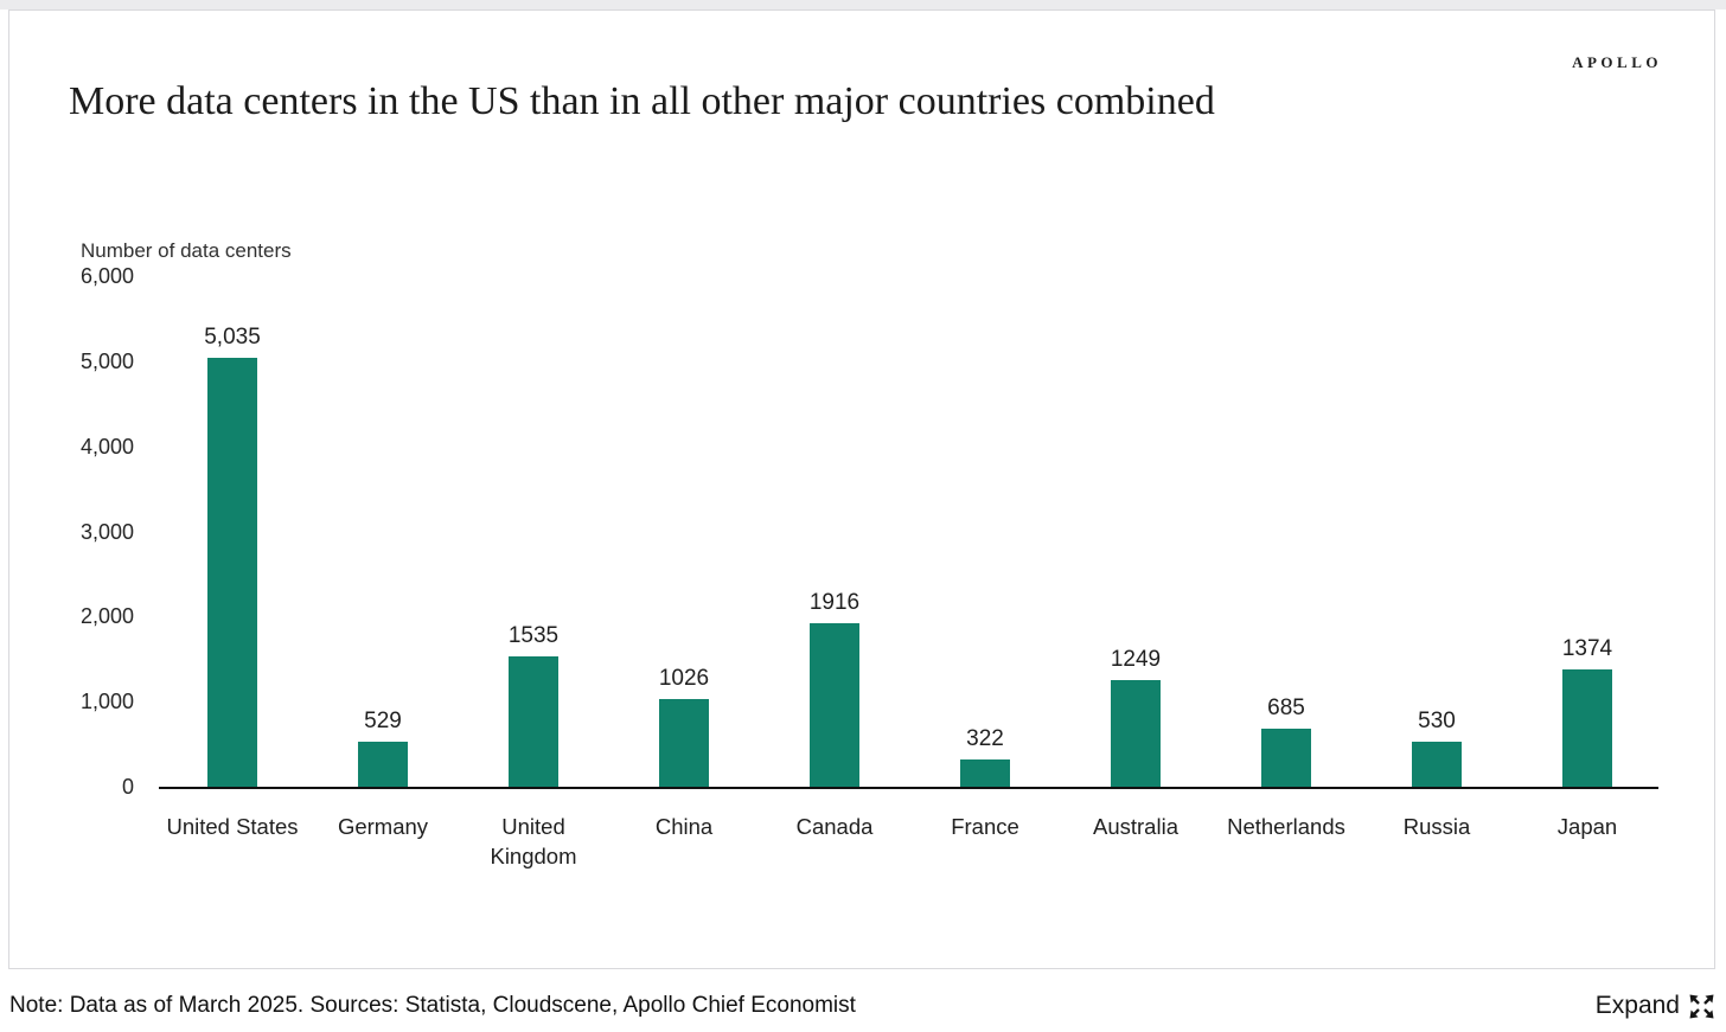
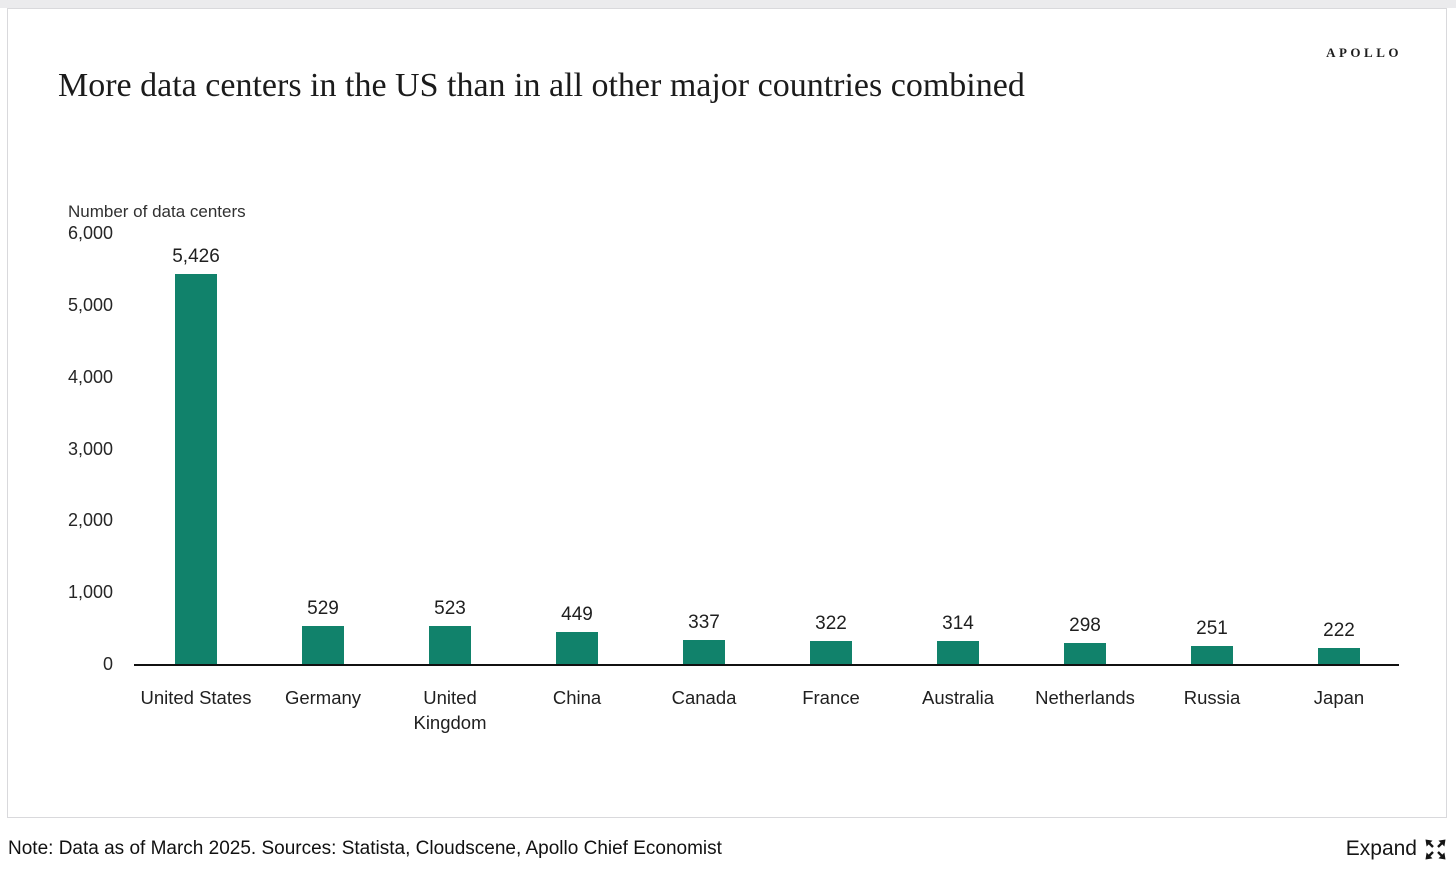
United States: 5,035 -> 5,426
United Kingdom: 1535 -> 523
China: 1026 -> 449
Canada: 1916 -> 337
Australia: 1249 -> 314
Netherlands: 685 -> 298
Russia: 530 -> 251
Japan: 1374 -> 222
